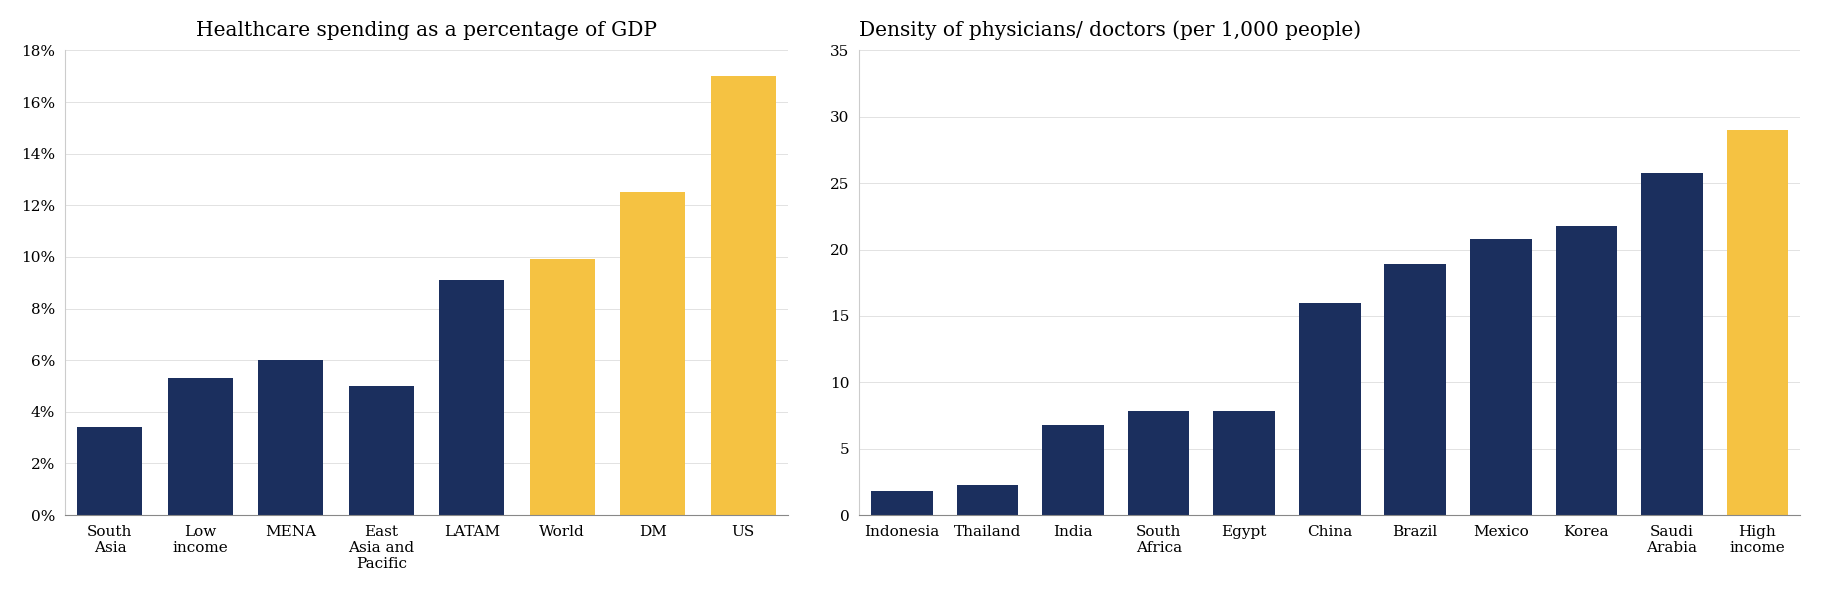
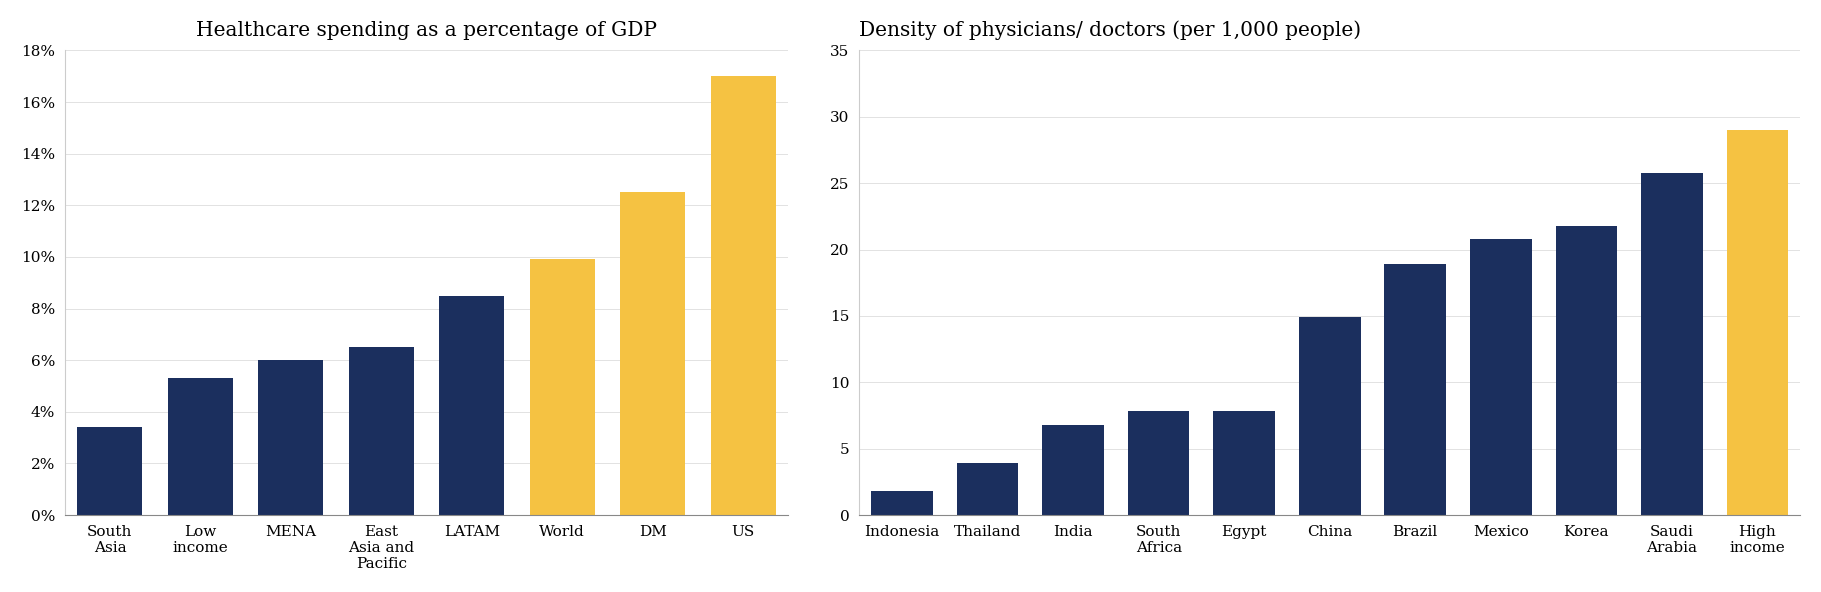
Healthcare spending as a percentage of GDP/East Asia and Pacific: 5.0% -> 6.5%
Healthcare spending as a percentage of GDP/LATAM: 9.1% -> 8.5%
Density of physicians/ doctors (per 1,000 people)/Thailand: 2.3 -> 3.9
Density of physicians/ doctors (per 1,000 people)/China: 16.0 -> 14.9
